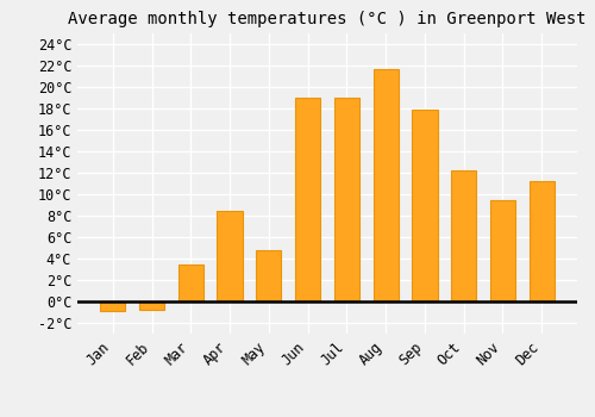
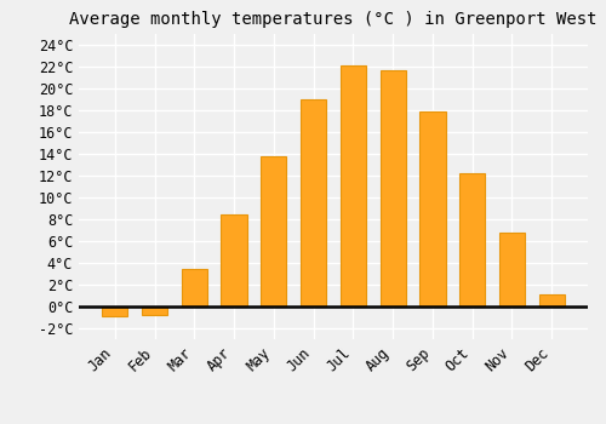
May: 4.8°C -> 13.8°C
Jul: 19.0°C -> 22.1°C
Nov: 9.4°C -> 6.8°C
Dec: 11.2°C -> 1.1°C
